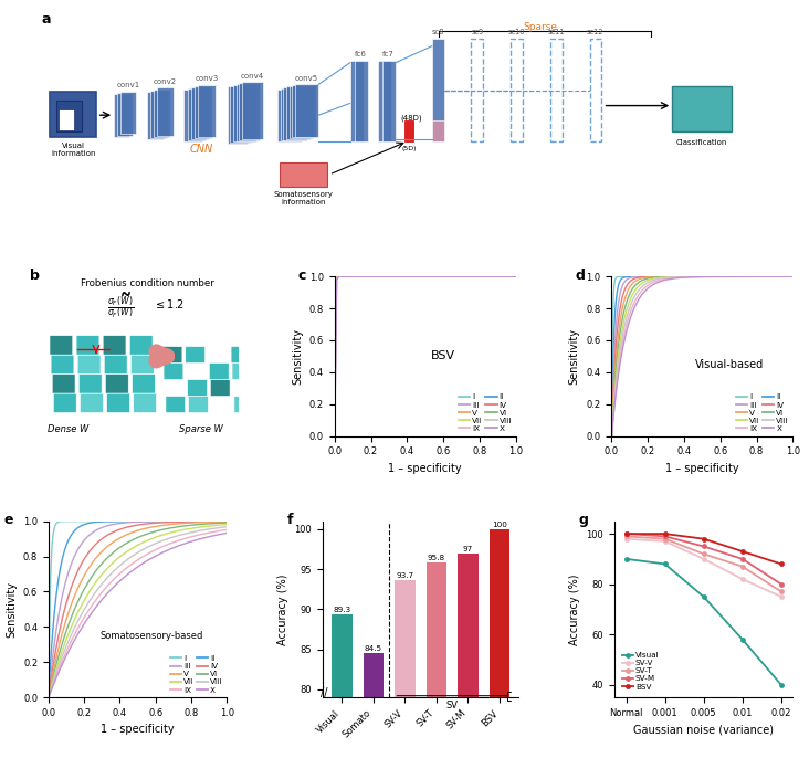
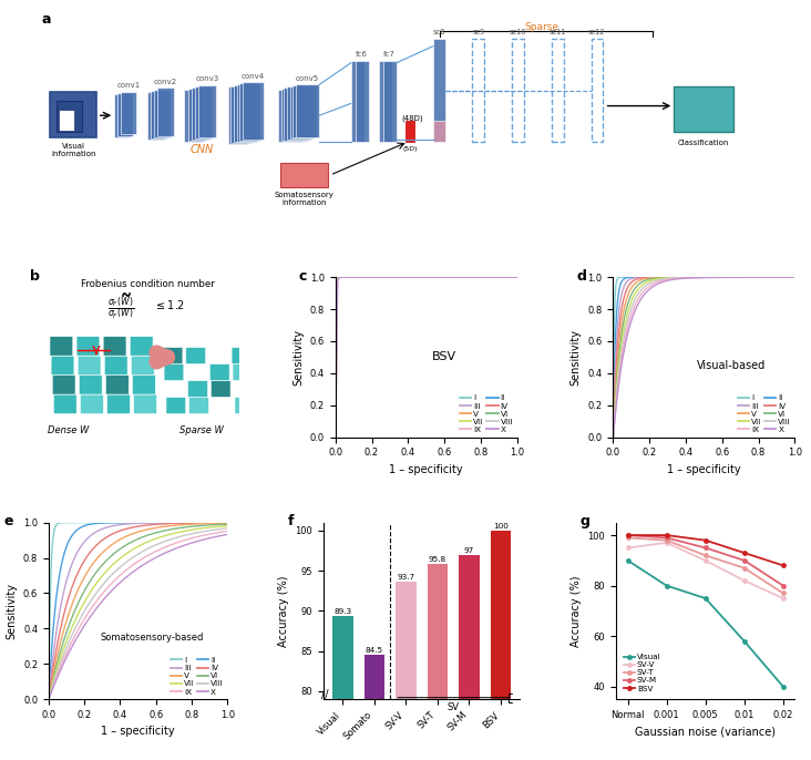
SV-V/Normal: 98 -> 95
Visual/0.001: 88 -> 80
